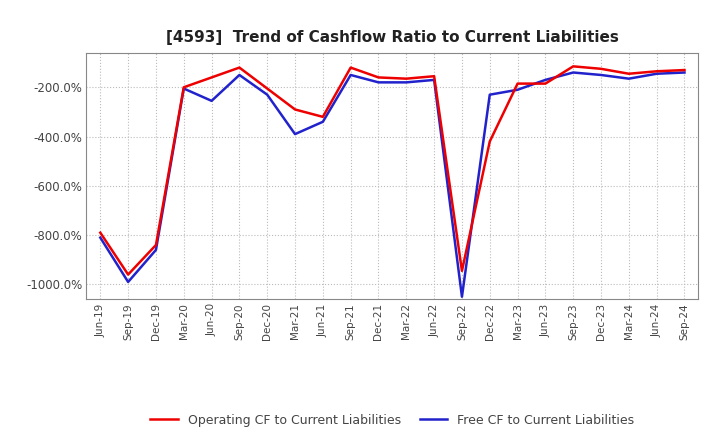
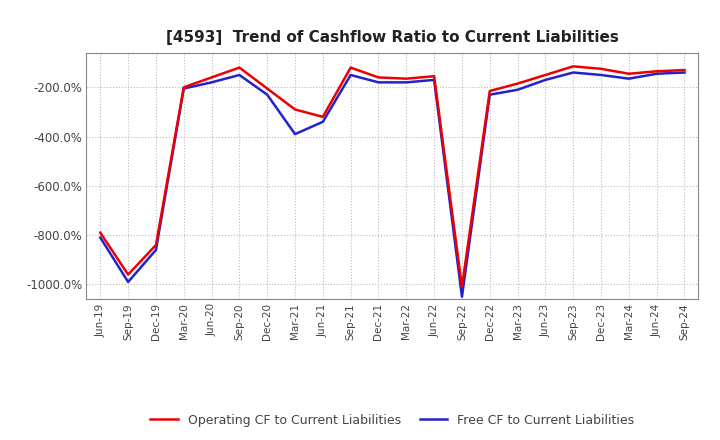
Free CF to Current Liabilities/Jun-20: -255% -> -180%
Operating CF to Current Liabilities/Sep-22: -945% -> -1010%
Operating CF to Current Liabilities/Dec-22: -420% -> -215%
Operating CF to Current Liabilities/Jun-23: -185% -> -150%
